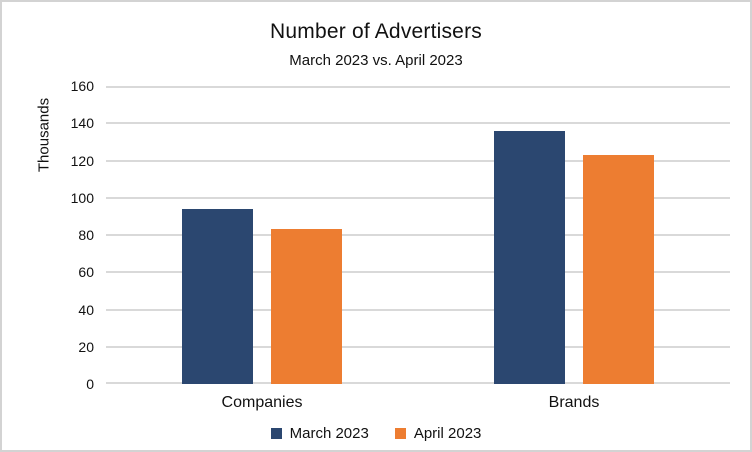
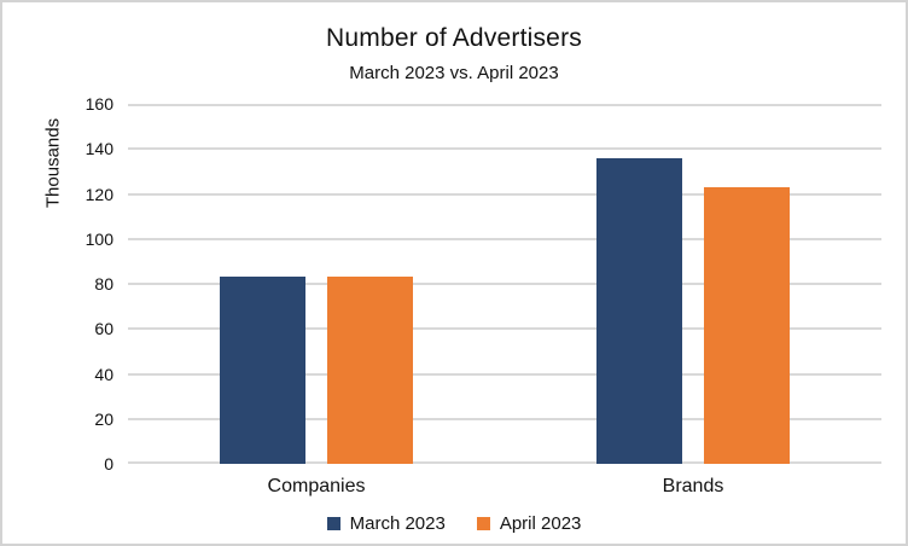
March 2023/Companies: 94 -> 83
